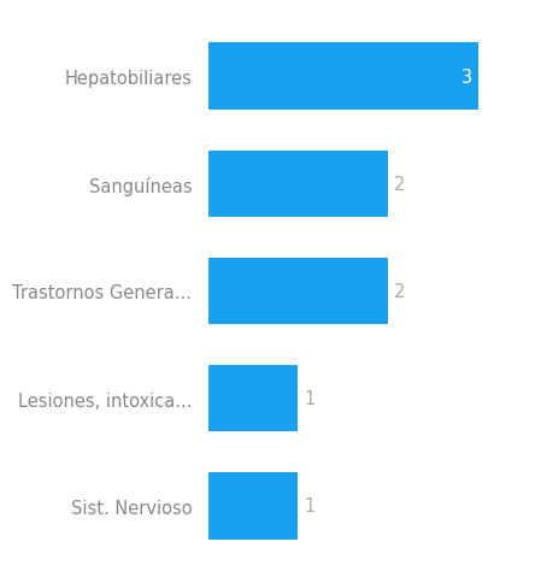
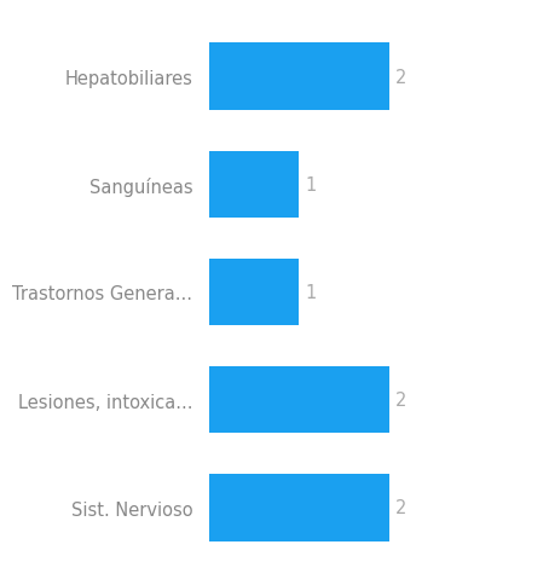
Hepatobiliares: 3 -> 2
Sanguíneas: 2 -> 1
Trastornos Genera...: 2 -> 1
Lesiones, intoxica...: 1 -> 2
Sist. Nervioso: 1 -> 2
